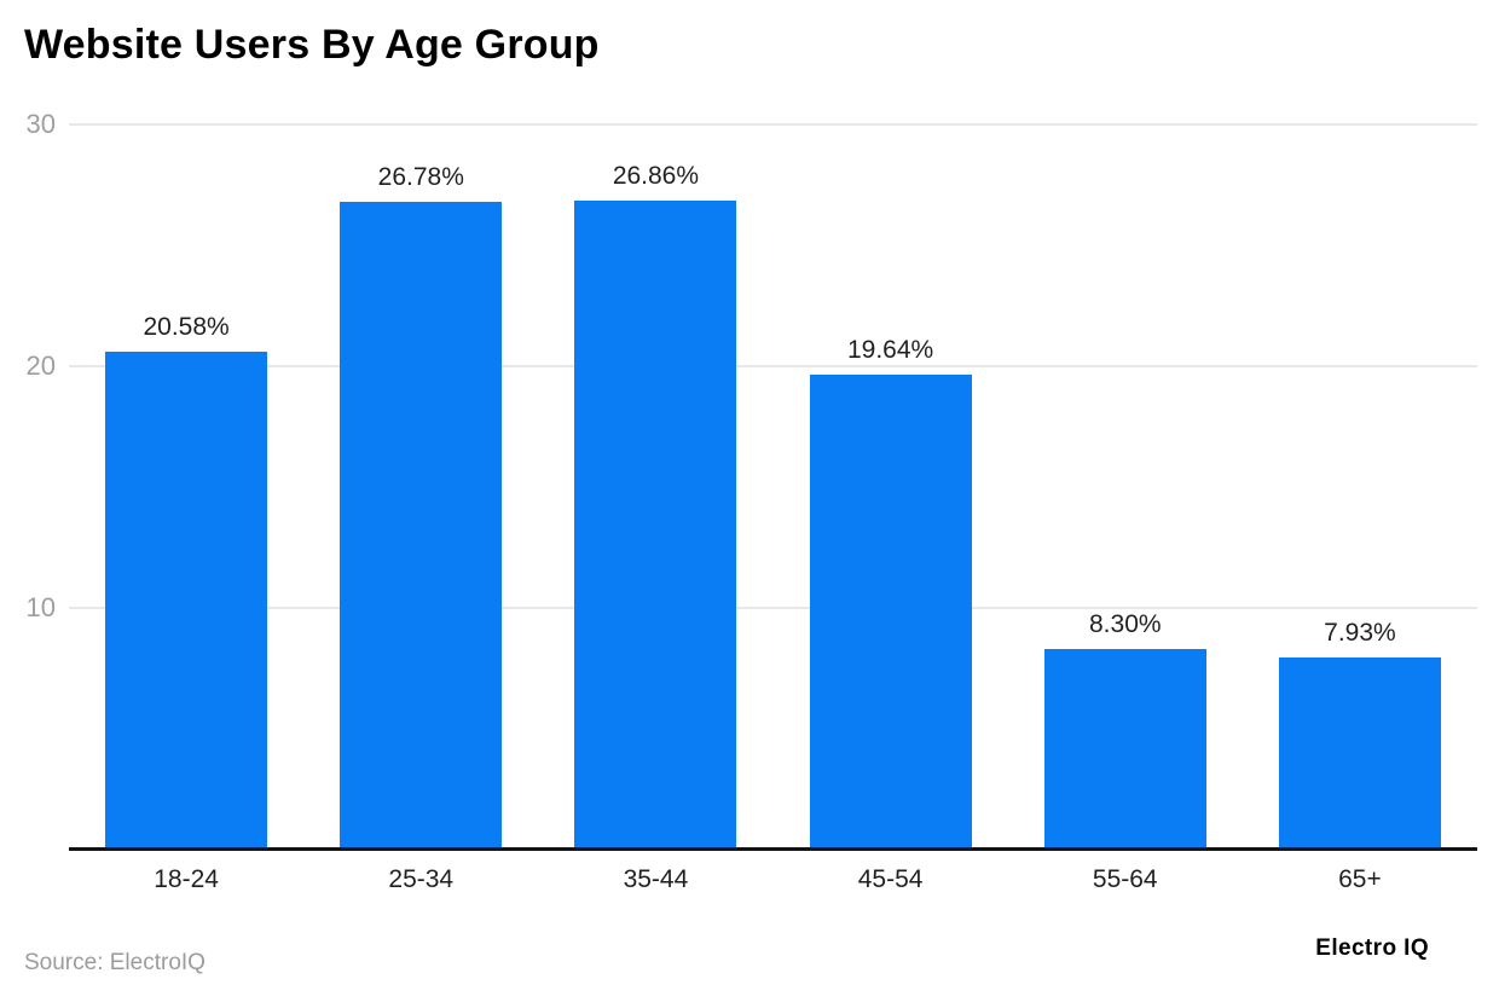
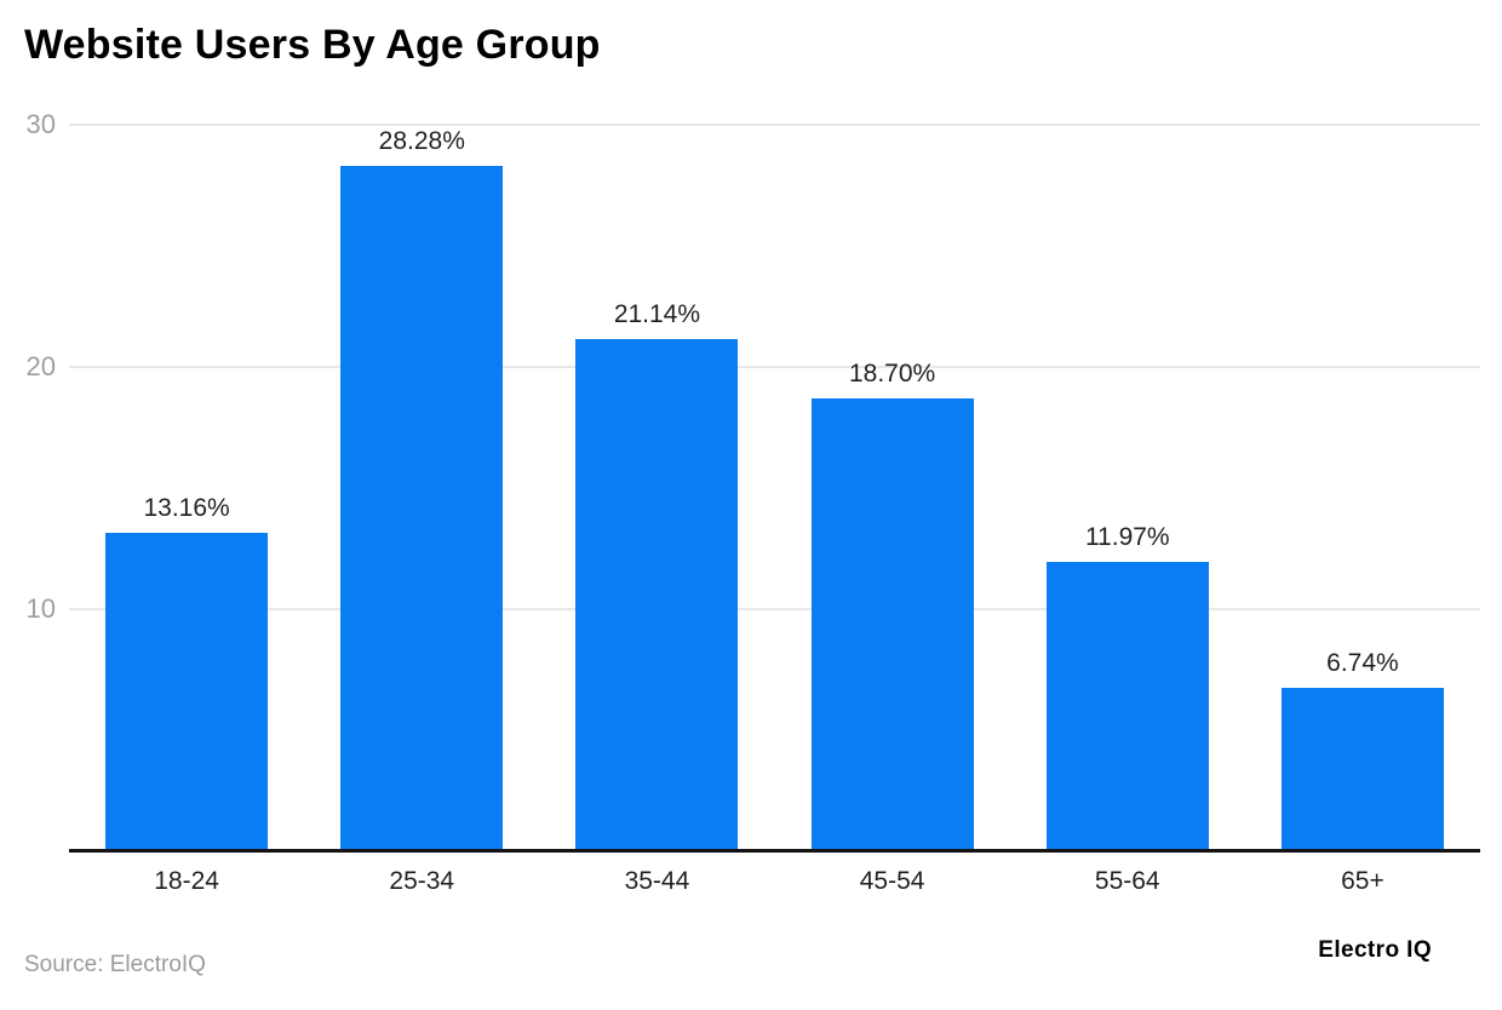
18-24: 20.58% -> 13.16%
25-34: 26.78% -> 28.28%
35-44: 26.86% -> 21.14%
45-54: 19.64% -> 18.70%
55-64: 8.30% -> 11.97%
65+: 7.93% -> 6.74%
